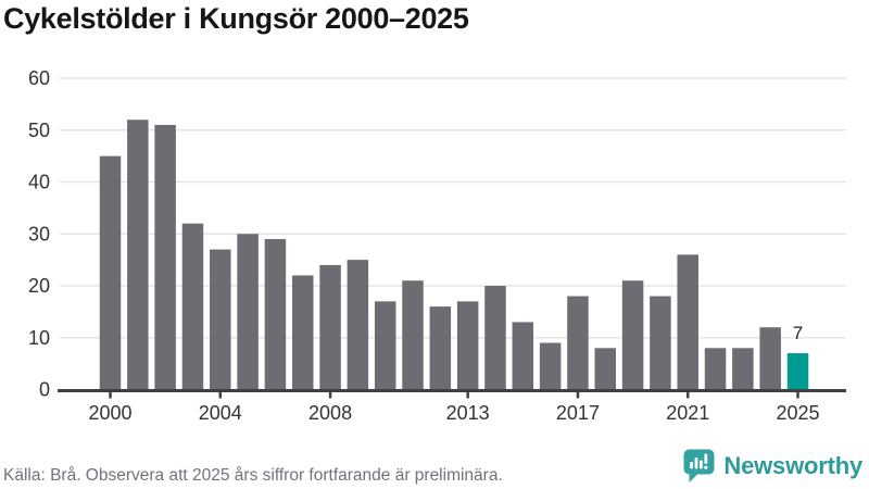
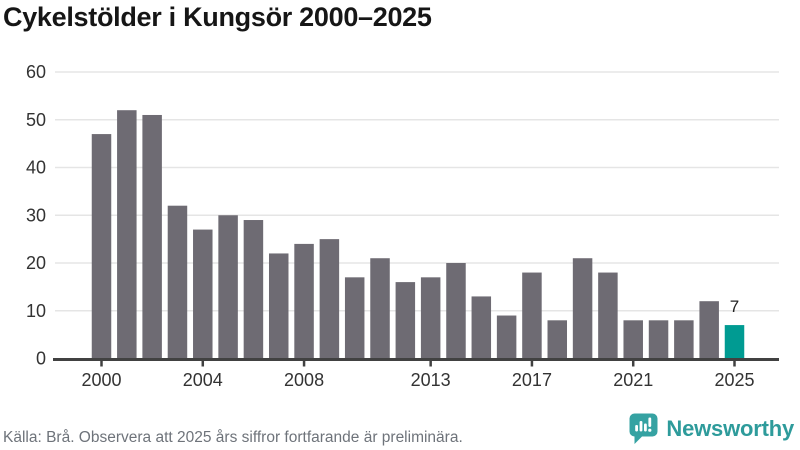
2000: 45 -> 47
2021: 26 -> 8
